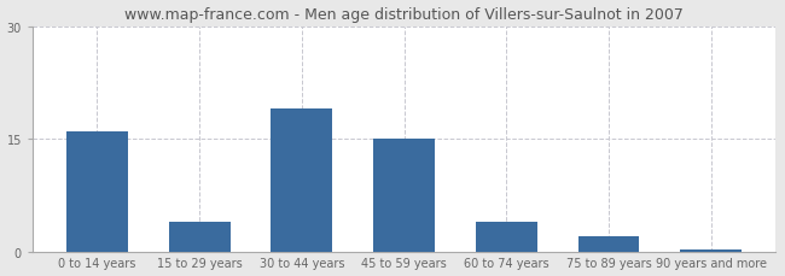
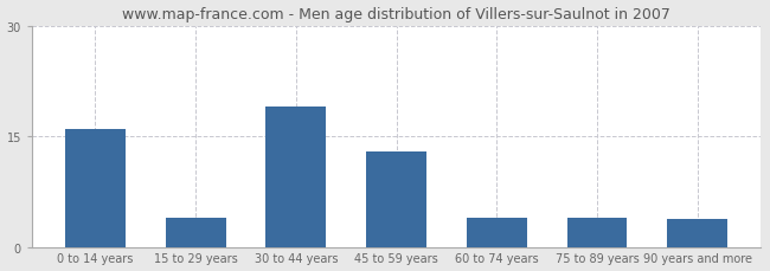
45 to 59 years: 15.0 -> 13.0
75 to 89 years: 2.0 -> 4.0
90 years and more: 0.2 -> 3.8
